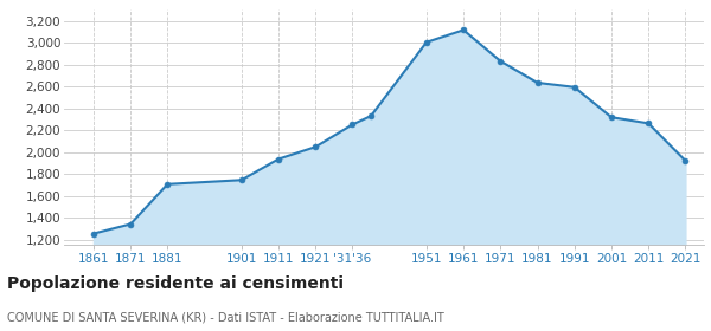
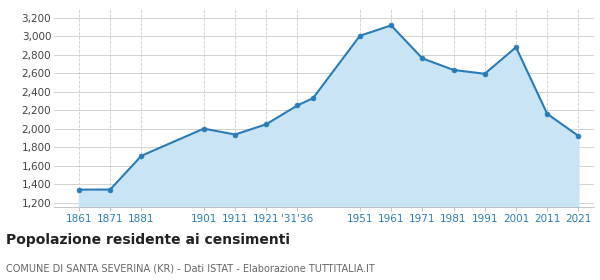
1861: 1,250 -> 1,340
1901: 1,740 -> 2,000
1971: 2,830 -> 2,760
2001: 2,320 -> 2,880
2011: 2,260 -> 2,160
